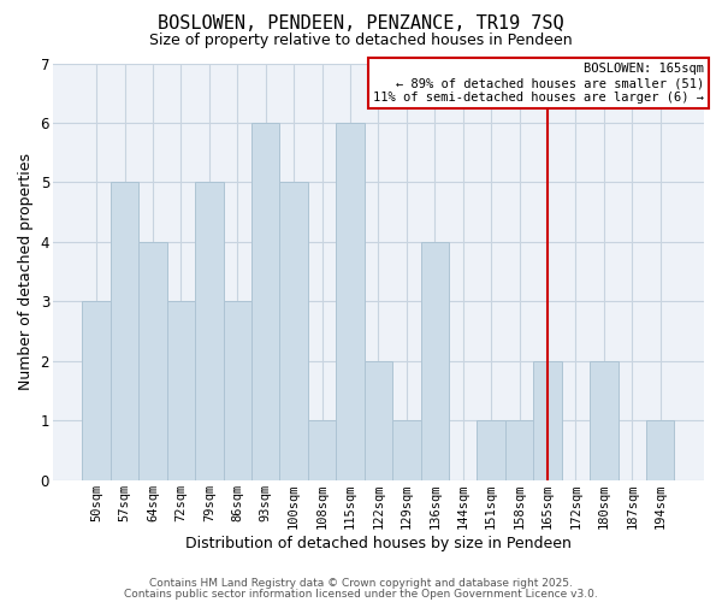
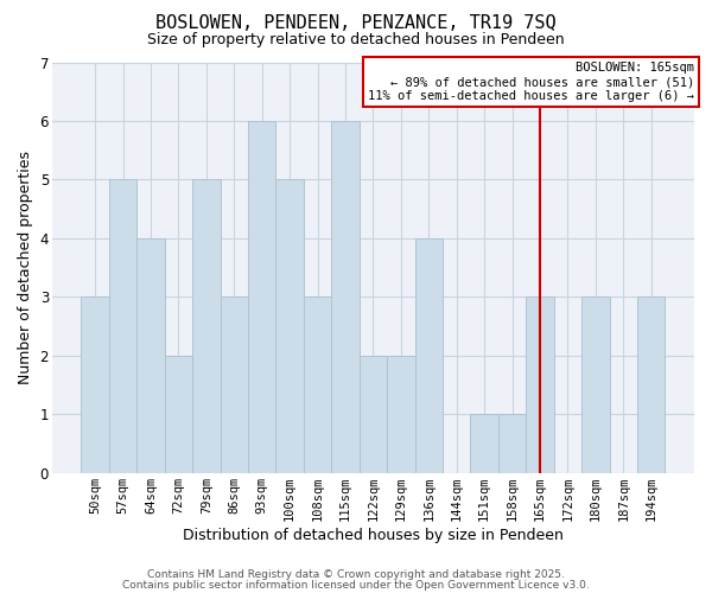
72sqm: 3 -> 2
108sqm: 1 -> 3
129sqm: 1 -> 2
165sqm: 2 -> 3
180sqm: 2 -> 3
194sqm: 1 -> 3
